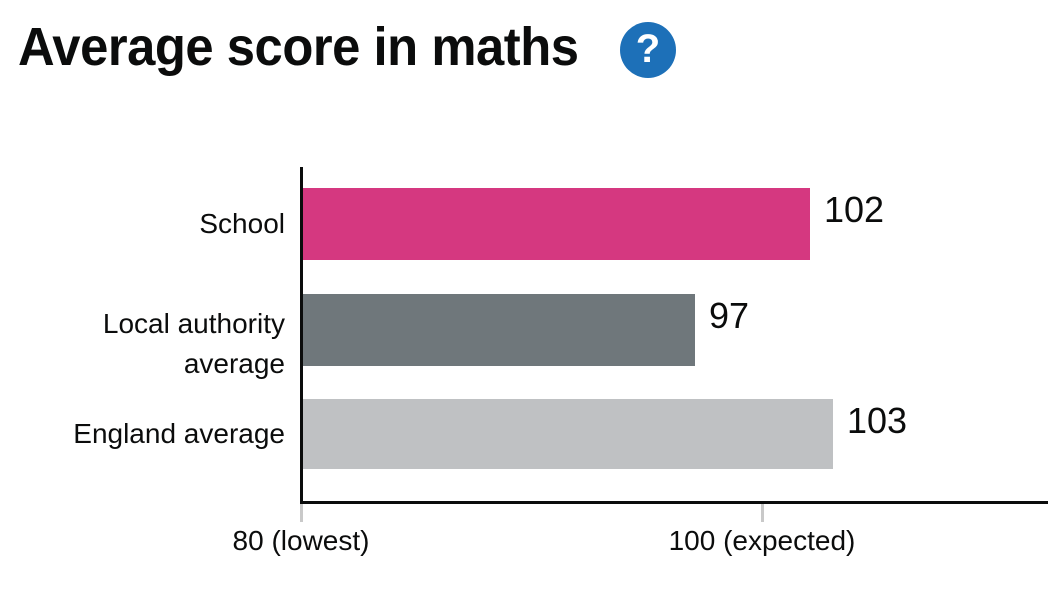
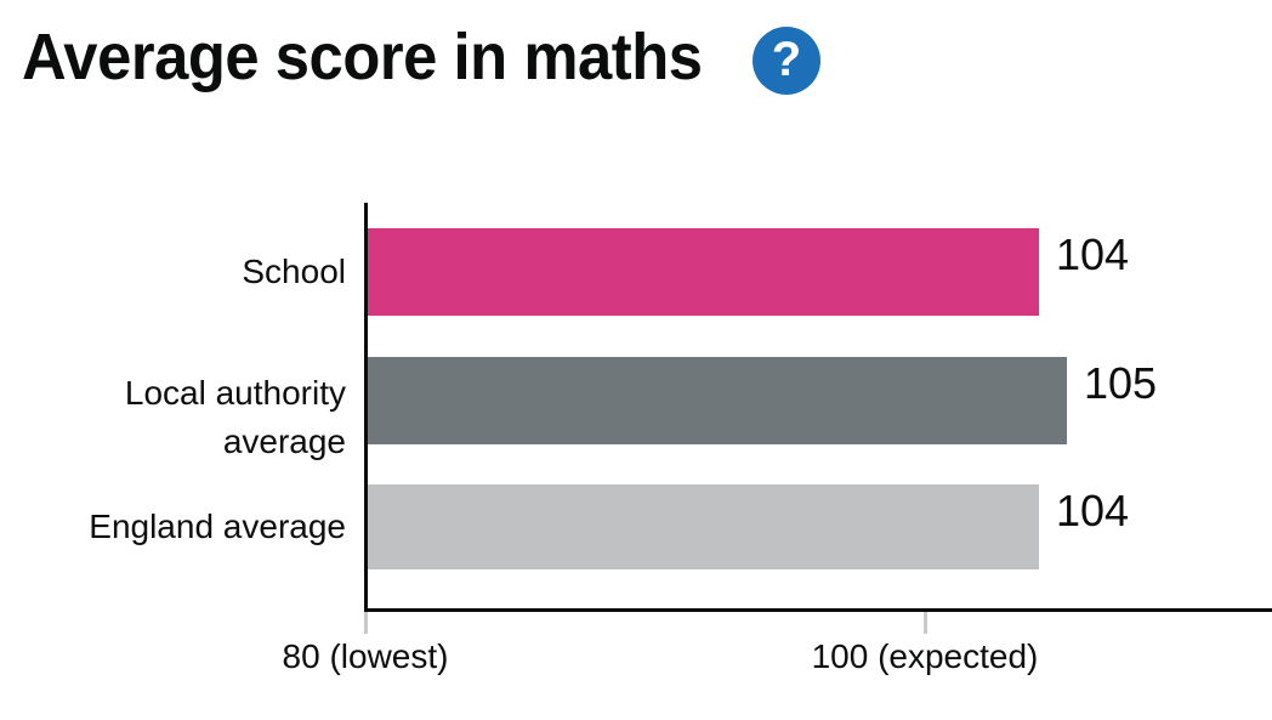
School: 102 -> 104
Local authority average: 97 -> 105
England average: 103 -> 104
